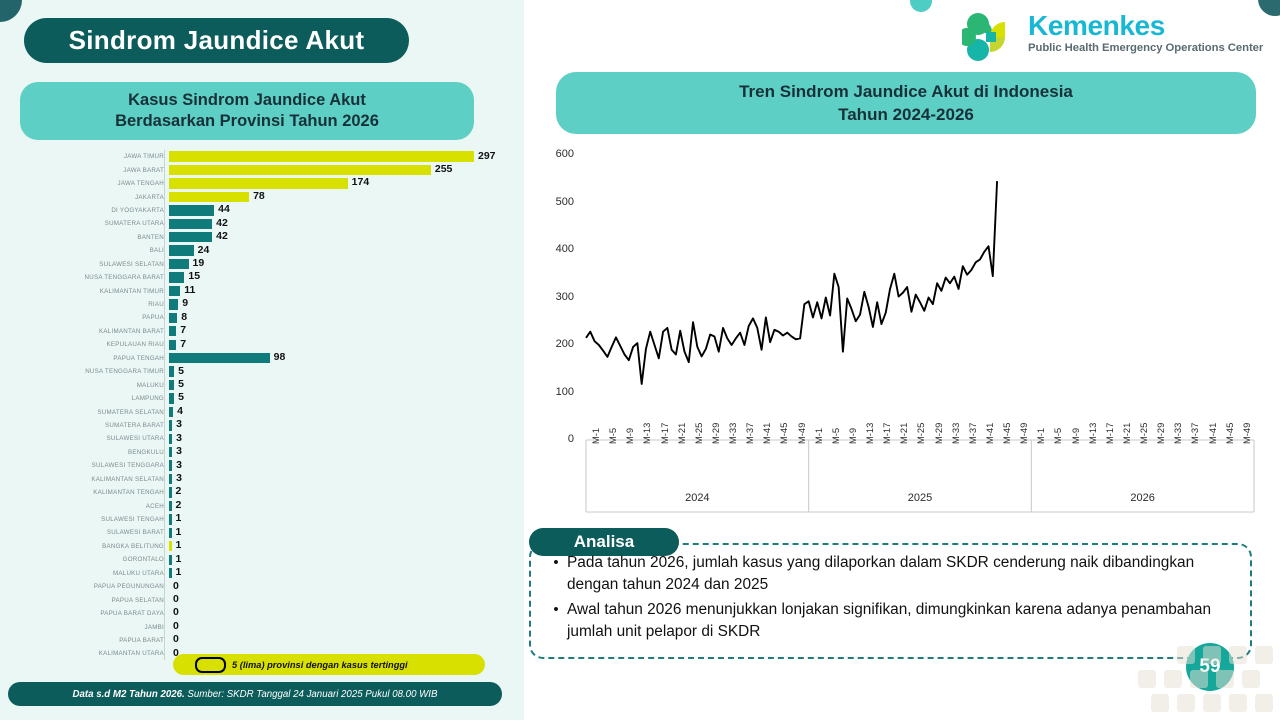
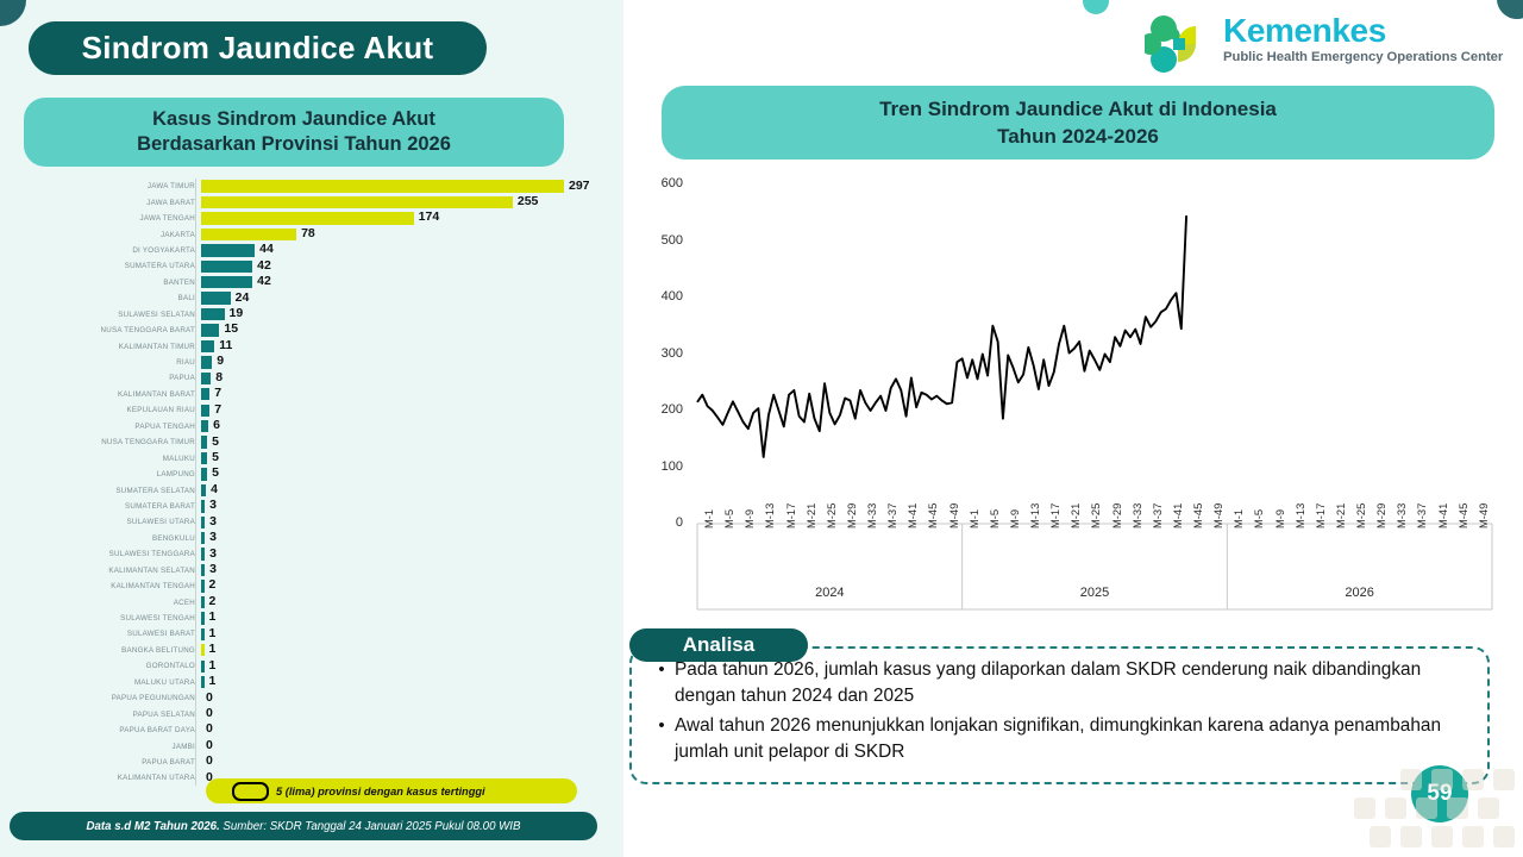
Kasus Sindrom Jaundice Akut Berdasarkan Provinsi Tahun 2026/PAPUA TENGAH: 98 -> 6
